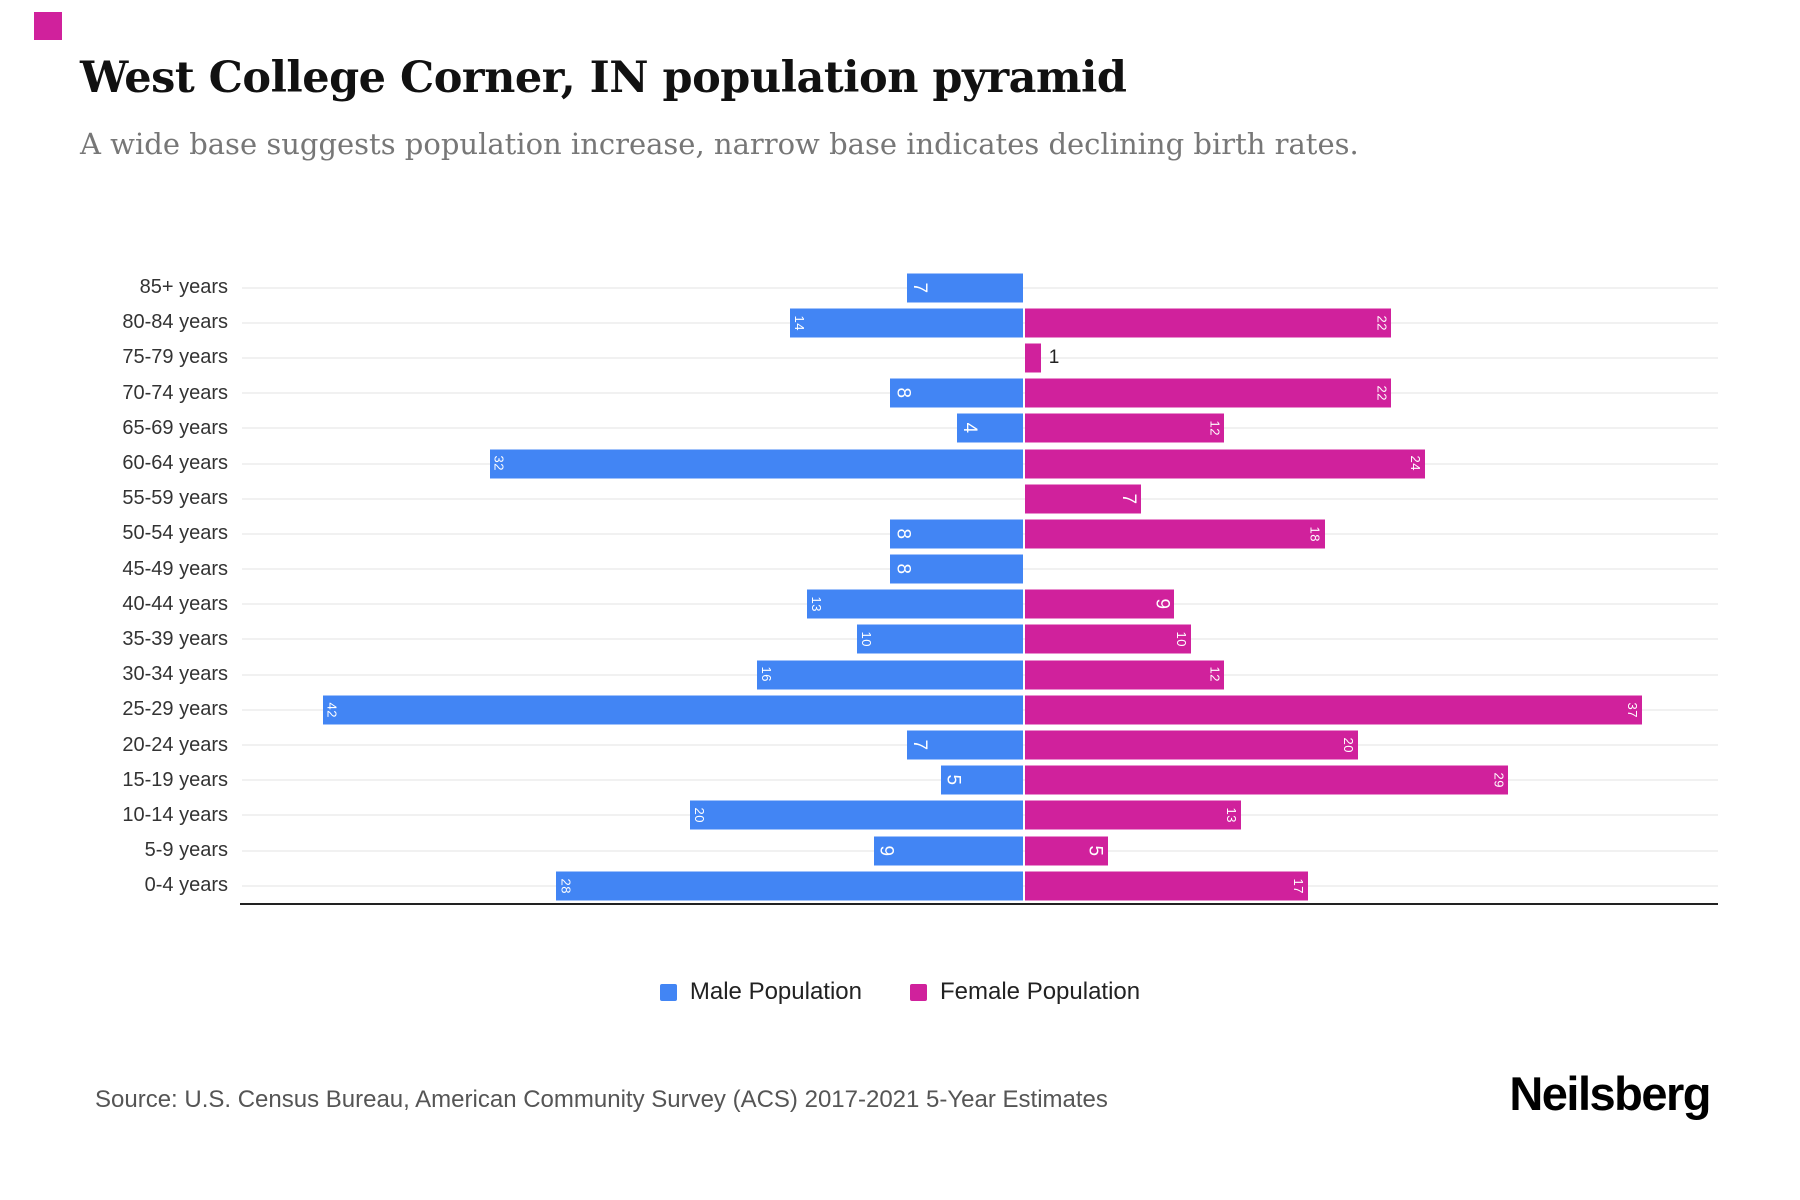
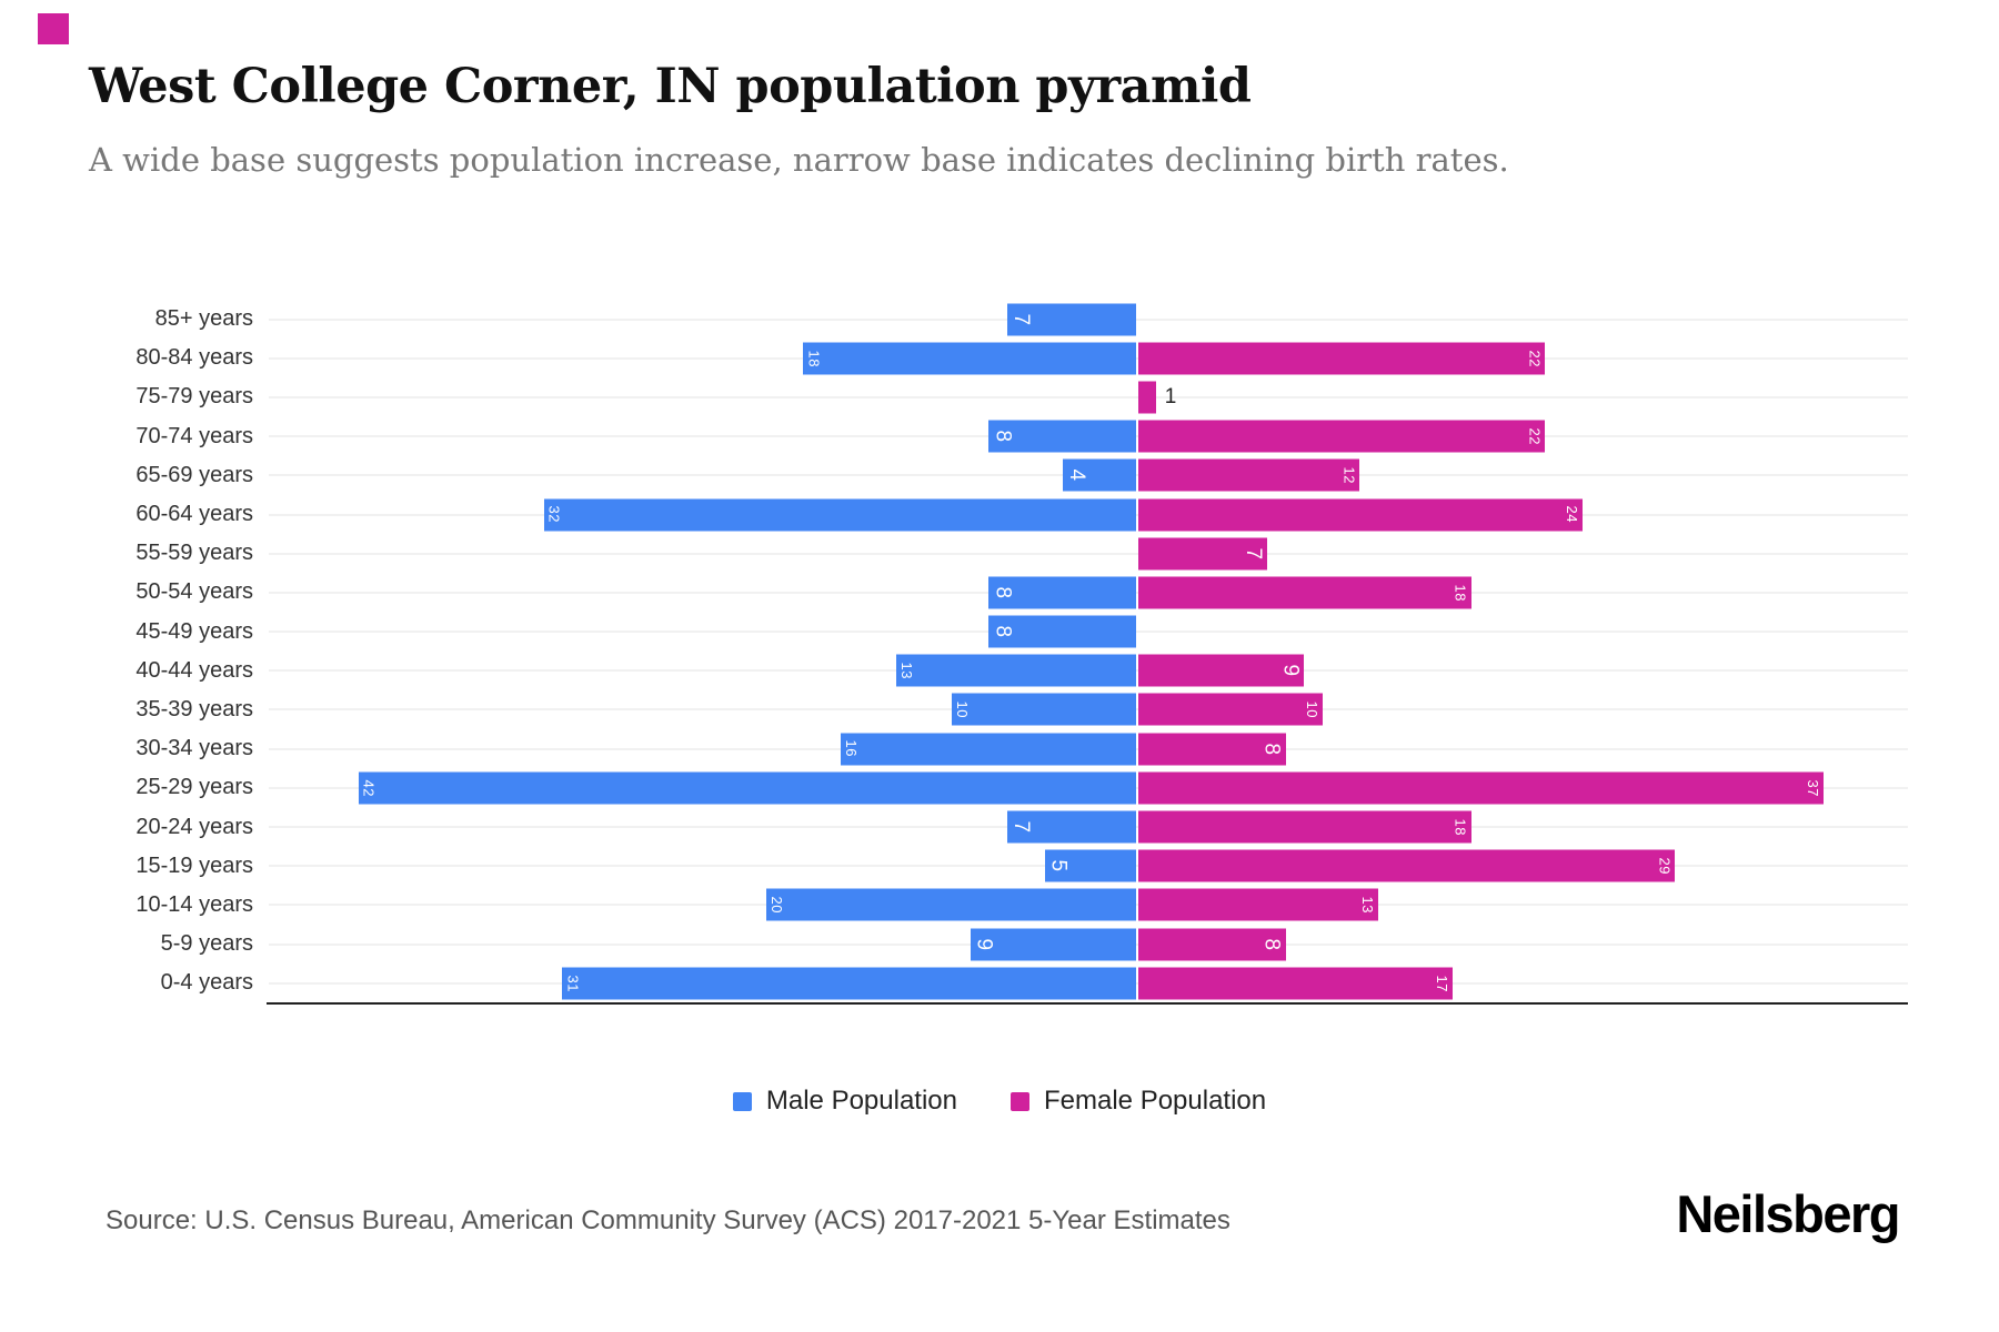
Male Population/80-84 years: 14 -> 18
Female Population/30-34 years: 12 -> 8
Female Population/20-24 years: 20 -> 18
Female Population/5-9 years: 5 -> 8
Male Population/0-4 years: 28 -> 31
